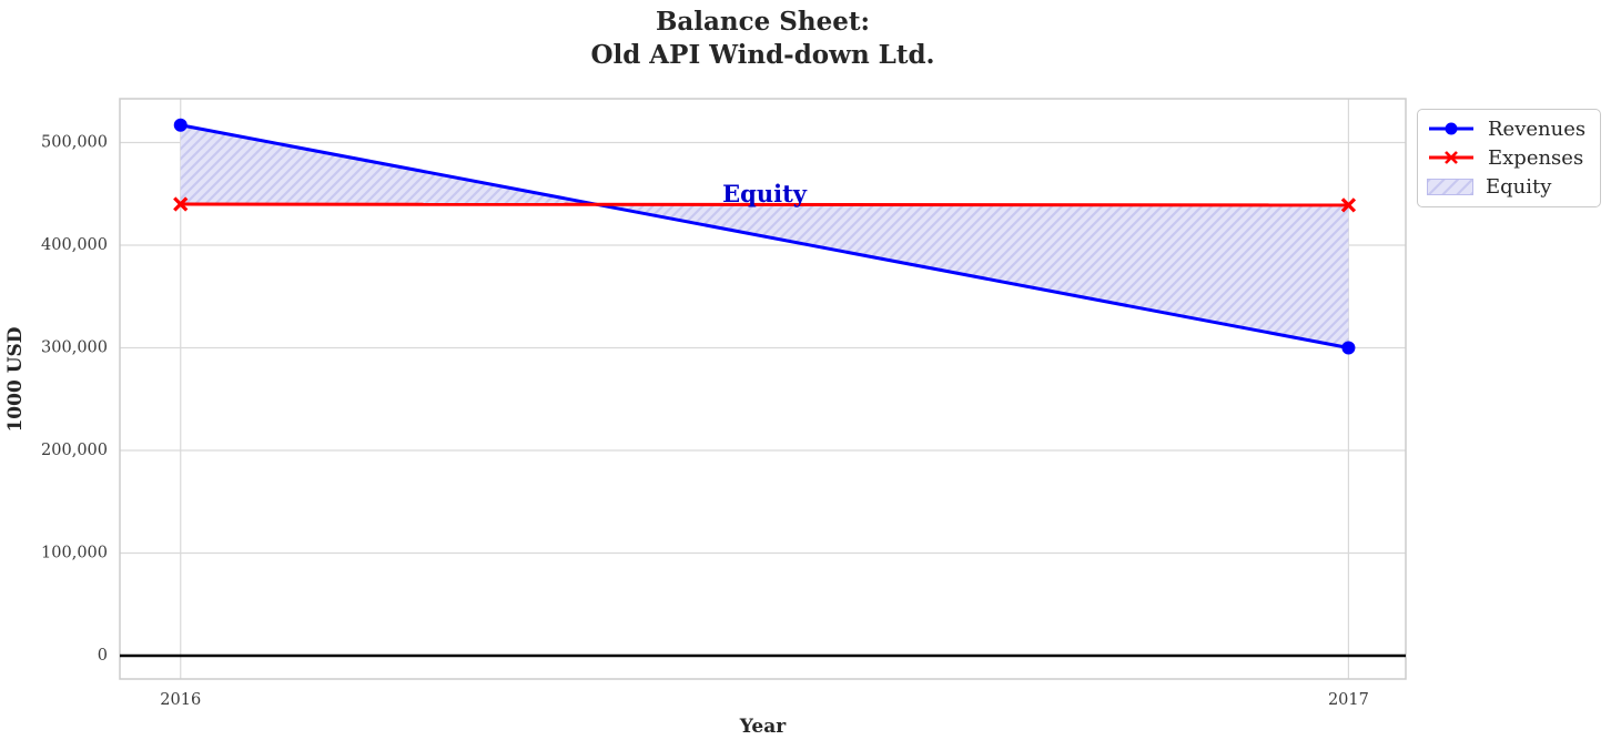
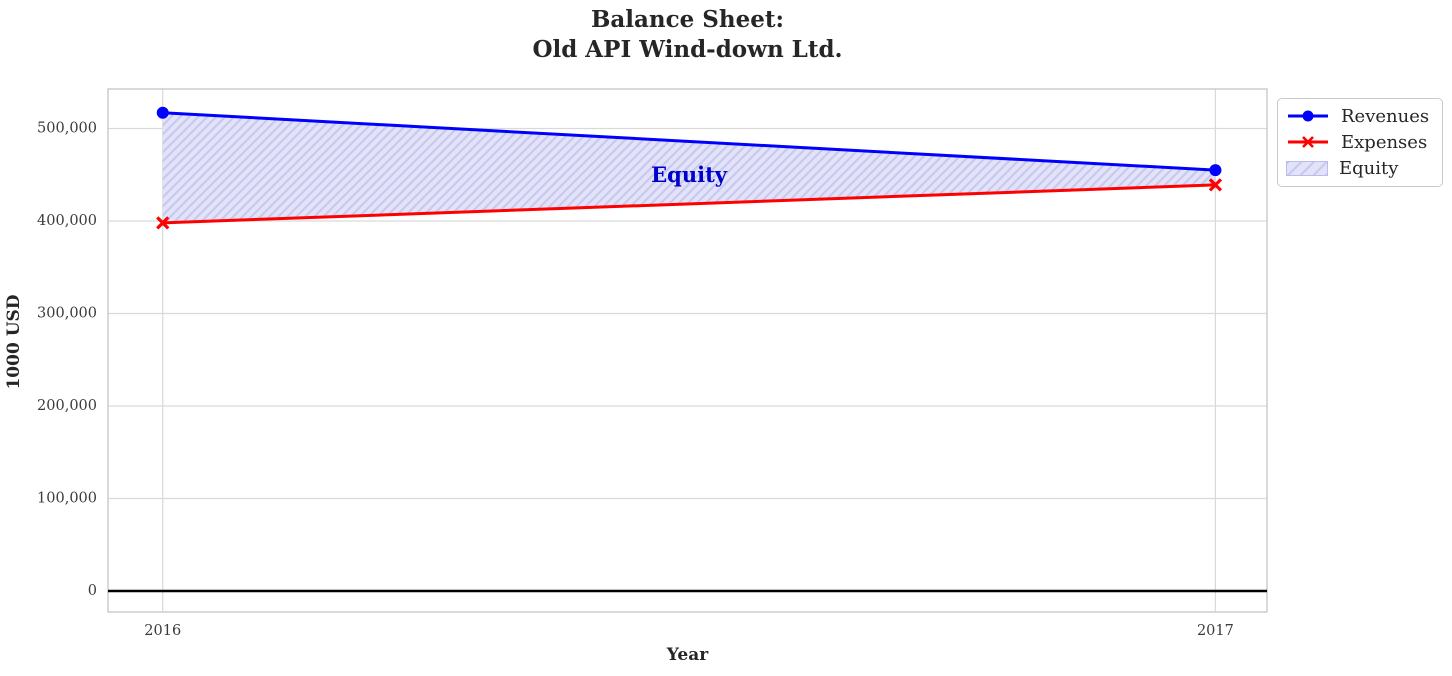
Expenses/2016: 440000 -> 400000
Revenues/2017: 300000 -> 460000
